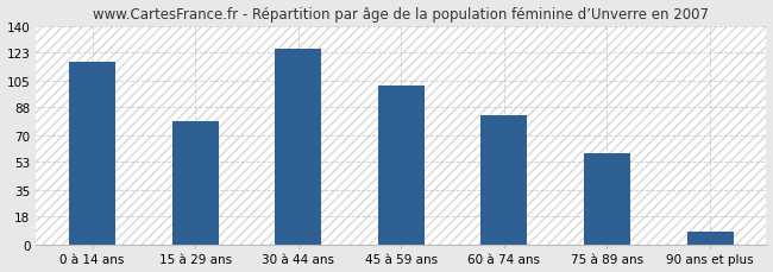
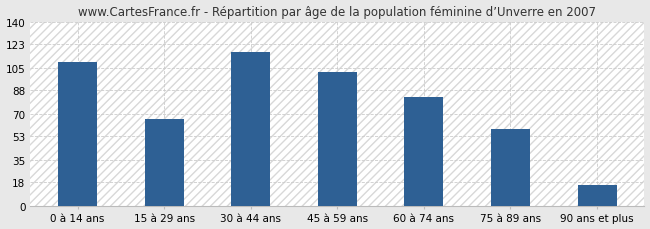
0 à 14 ans: 117 -> 109
15 à 29 ans: 79 -> 66
30 à 44 ans: 125 -> 117
90 ans et plus: 8 -> 16
